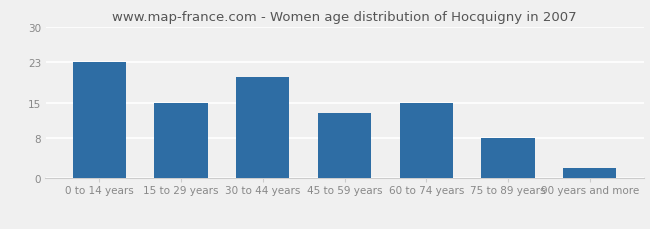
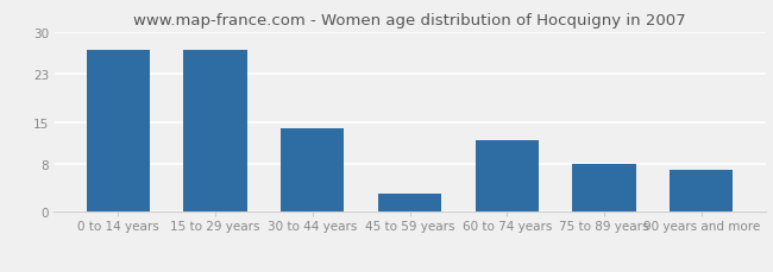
0 to 14 years: 23 -> 27
15 to 29 years: 15 -> 27
30 to 44 years: 20 -> 14
45 to 59 years: 13 -> 3
60 to 74 years: 15 -> 12
90 years and more: 2 -> 7
